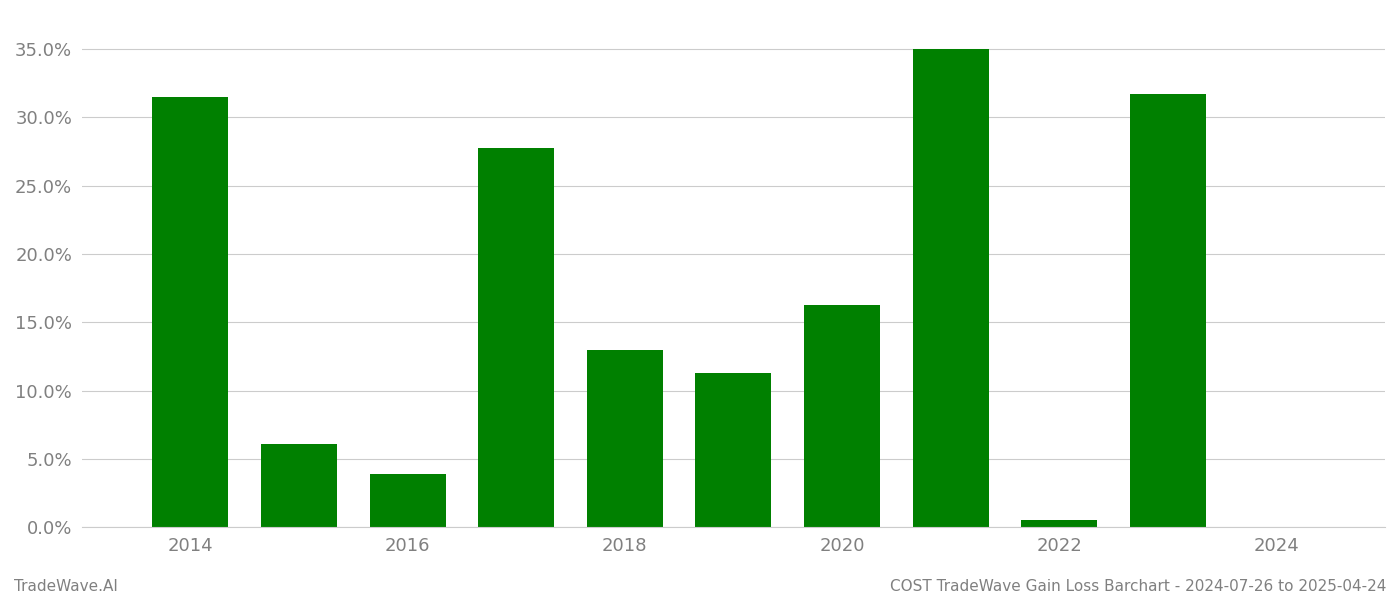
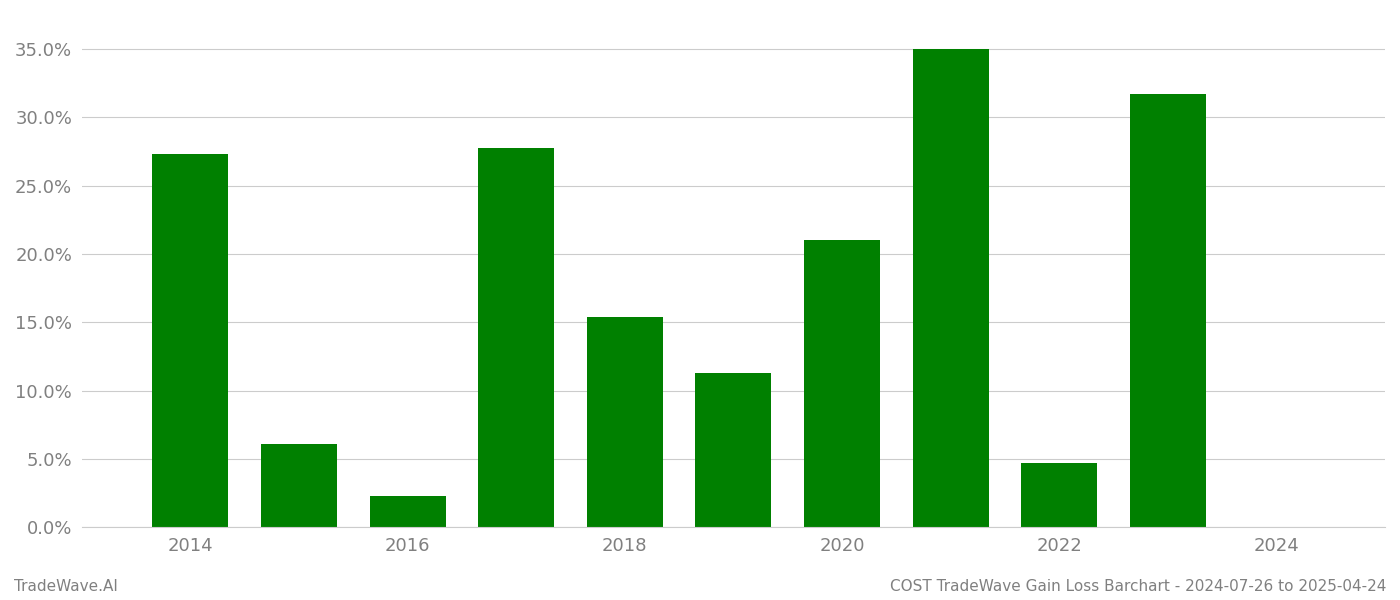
2014: 31.5% -> 27.3%
2016: 3.9% -> 2.3%
2018: 13.0% -> 15.4%
2020: 16.3% -> 21.0%
2022: 0.5% -> 4.7%
